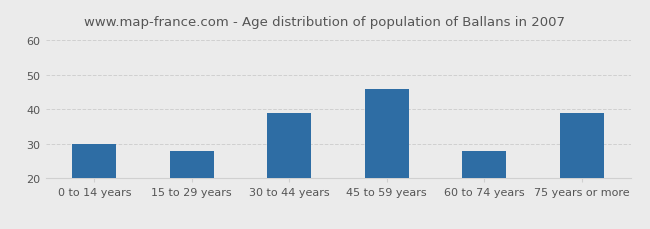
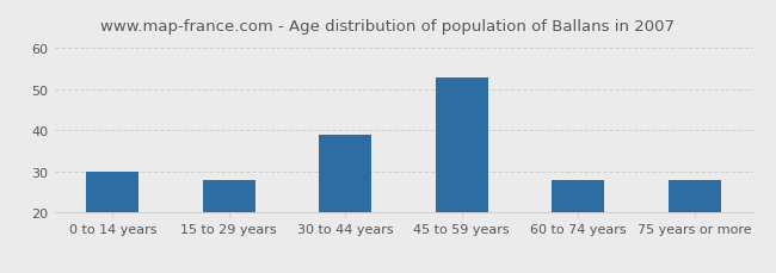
45 to 59 years: 46 -> 53
75 years or more: 39 -> 28
